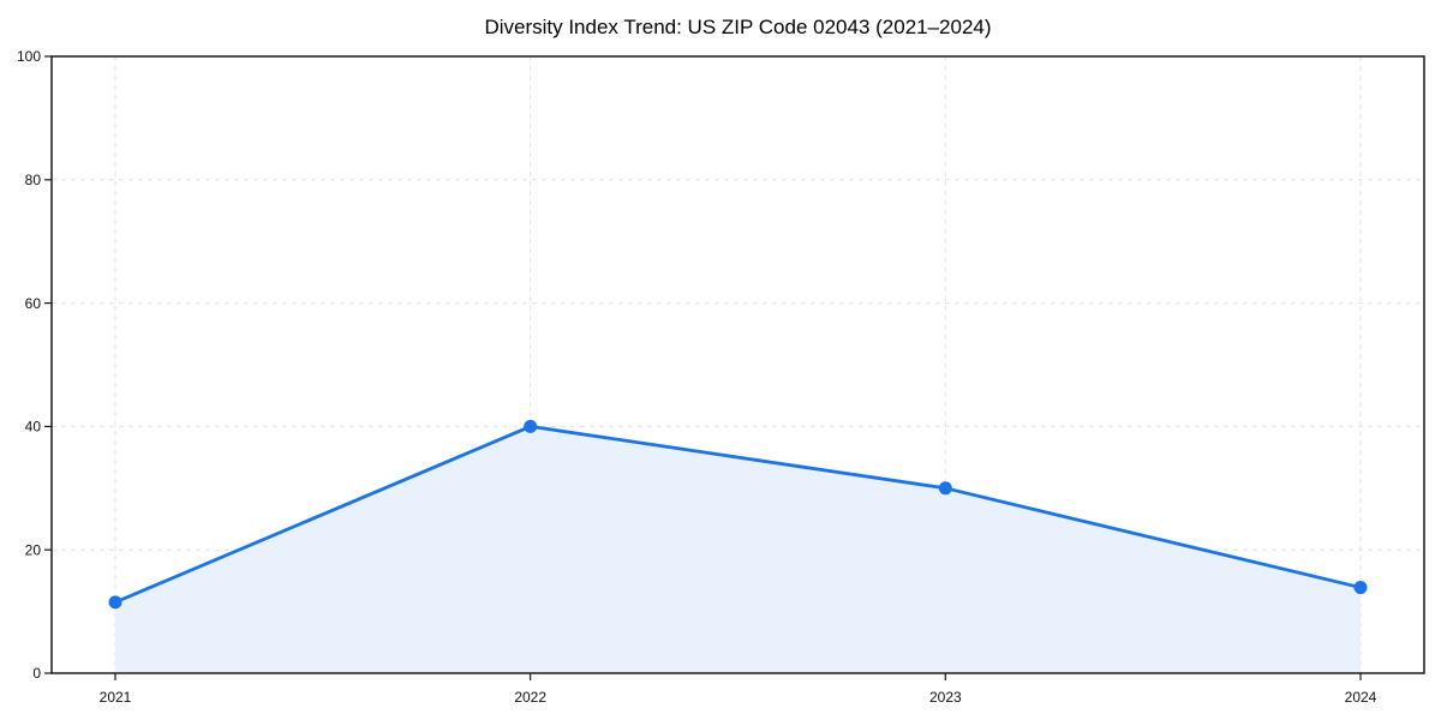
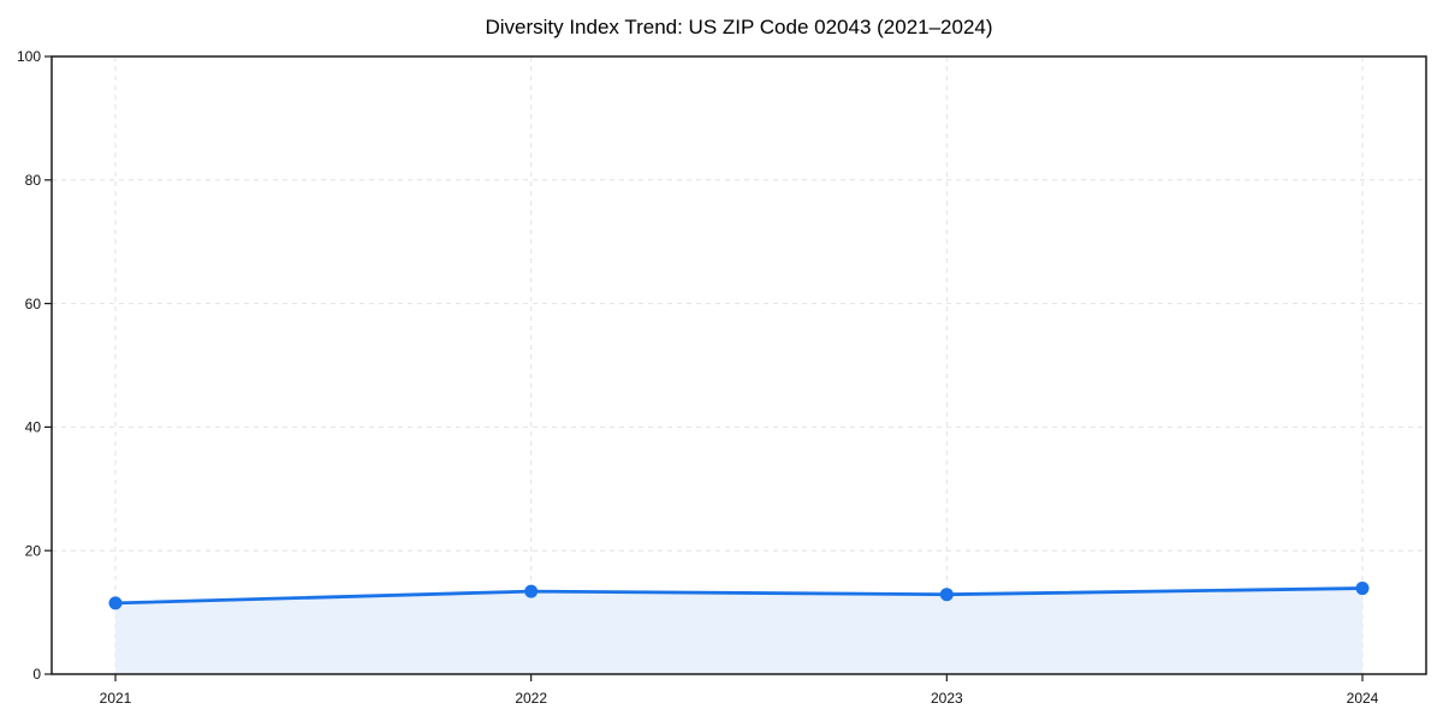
2022: 40 -> 13
2023: 30 -> 13
